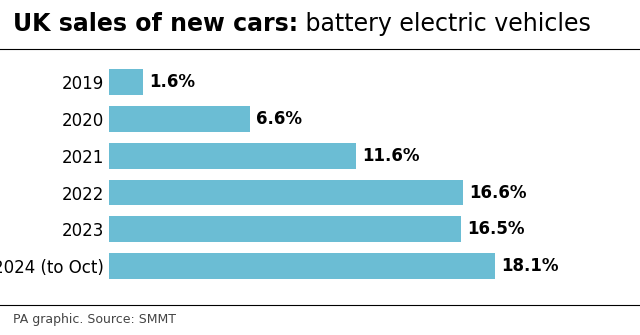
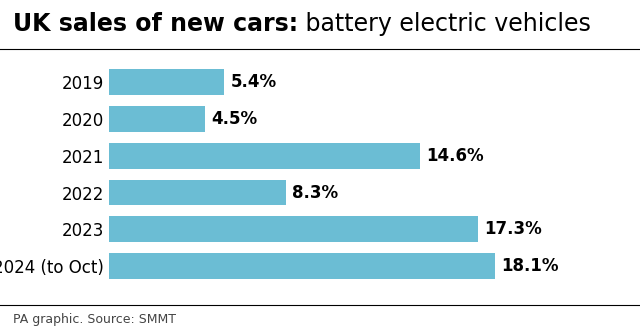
2019: 1.6% -> 5.4%
2020: 6.6% -> 4.5%
2021: 11.6% -> 14.6%
2022: 16.6% -> 8.3%
2023: 16.5% -> 17.3%
